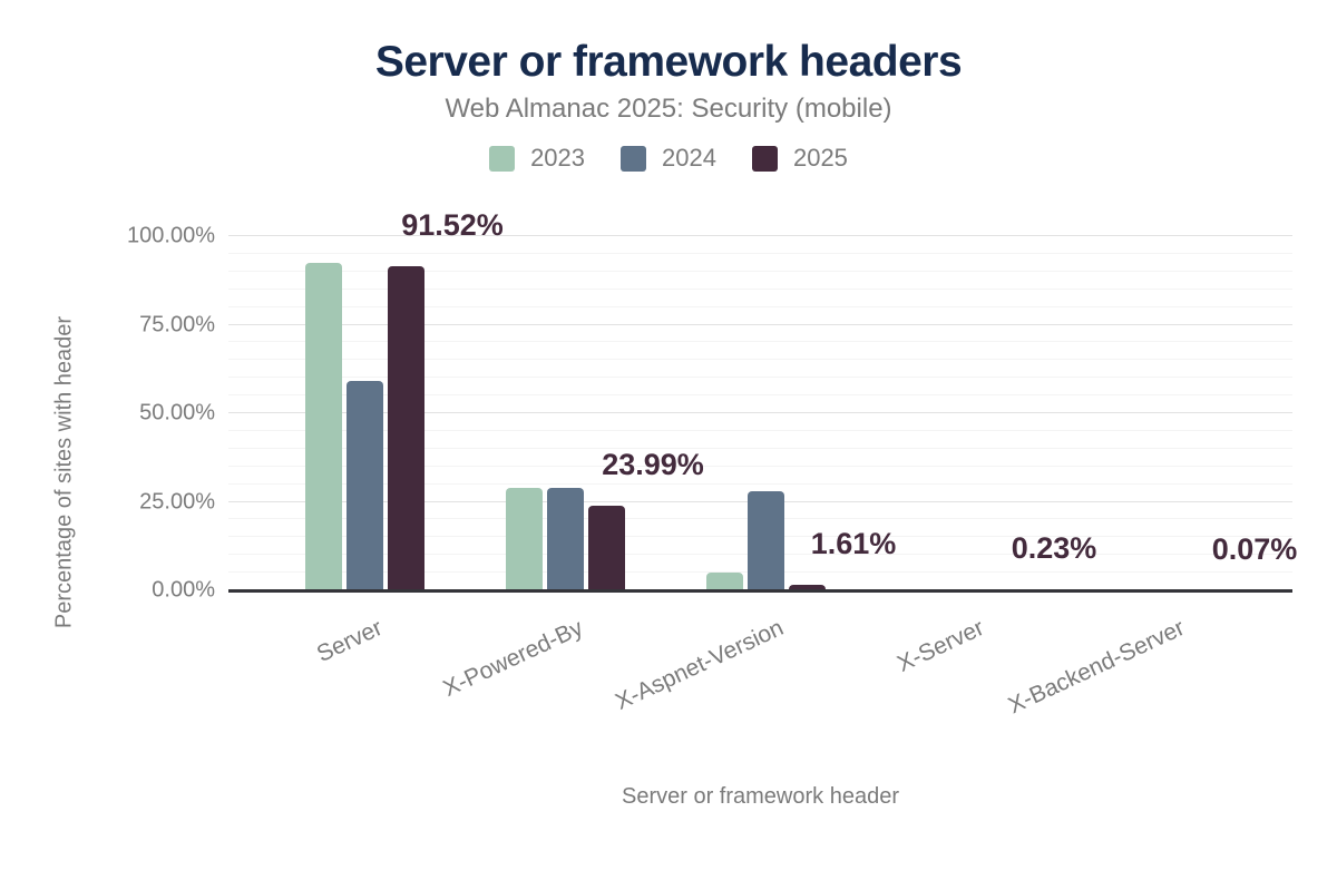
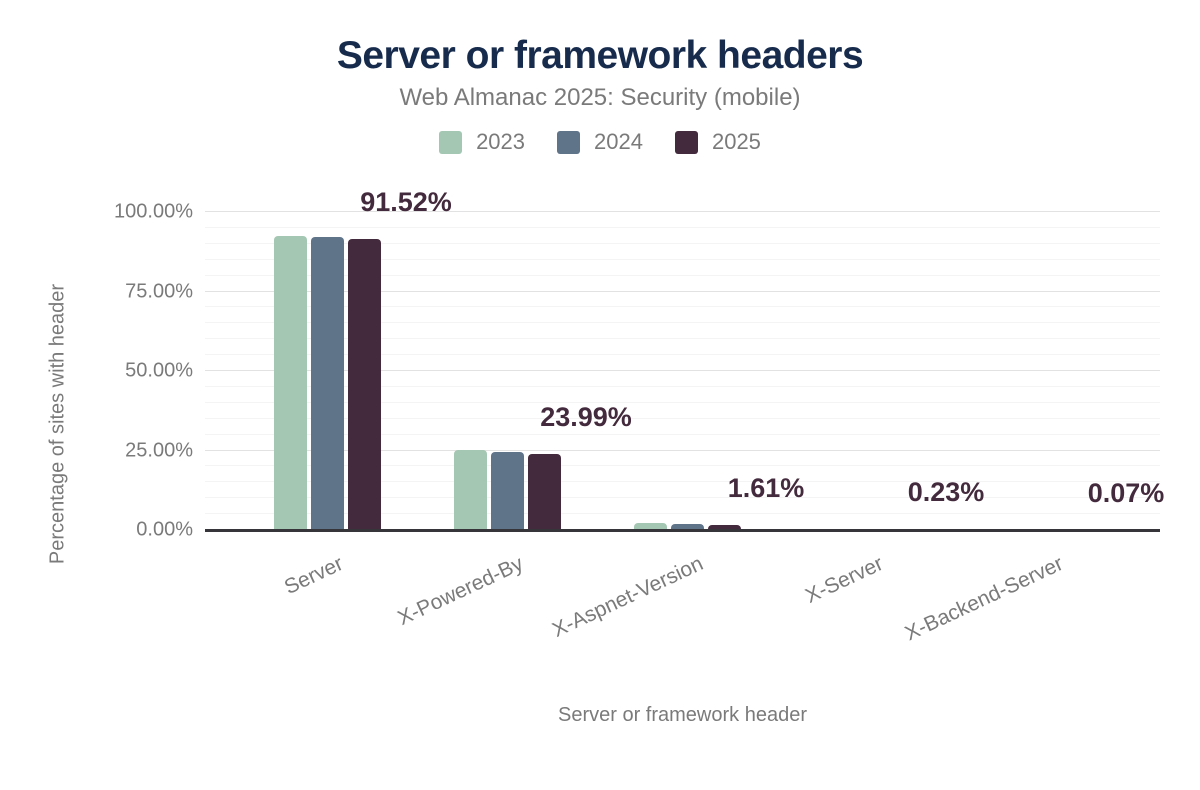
2024/Server: 59% -> 92%
2023/X-Powered-By: 29% -> 25%
2024/X-Powered-By: 29% -> 25%
2023/X-Aspnet-Version: 5% -> 2%
2024/X-Aspnet-Version: 28% -> 2%
